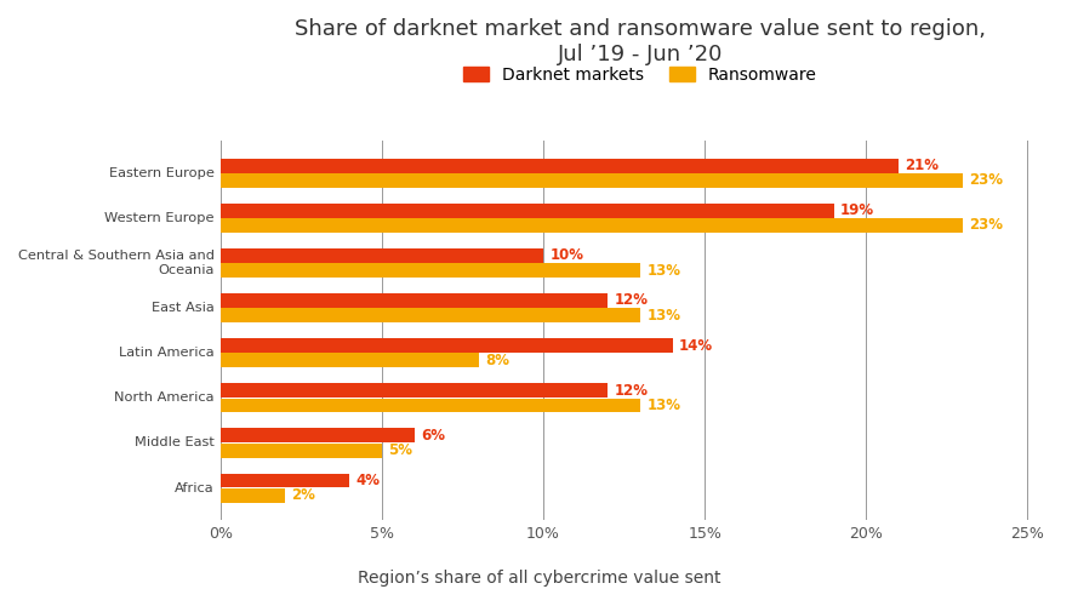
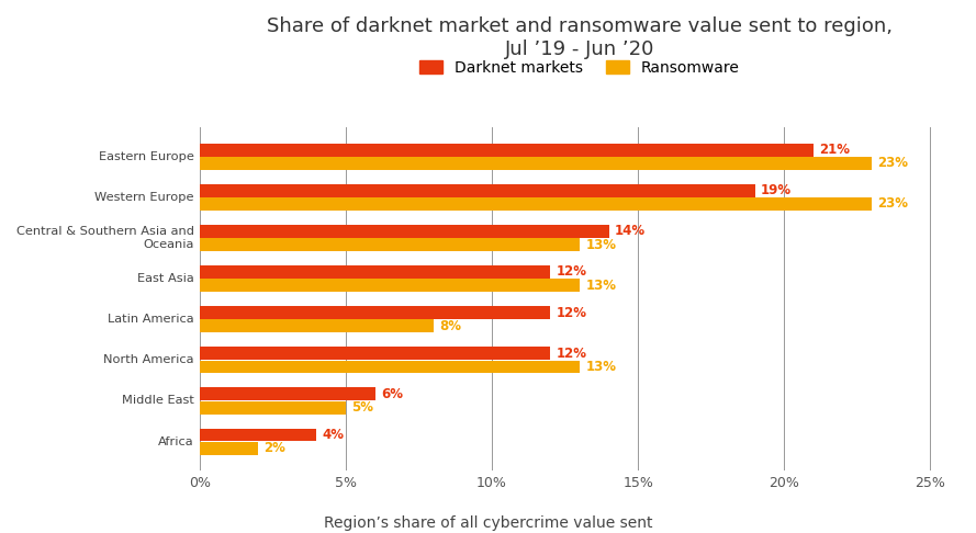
Darknet markets/Central & Southern Asia and Oceania: 10% -> 14%
Darknet markets/Latin America: 14% -> 12%
